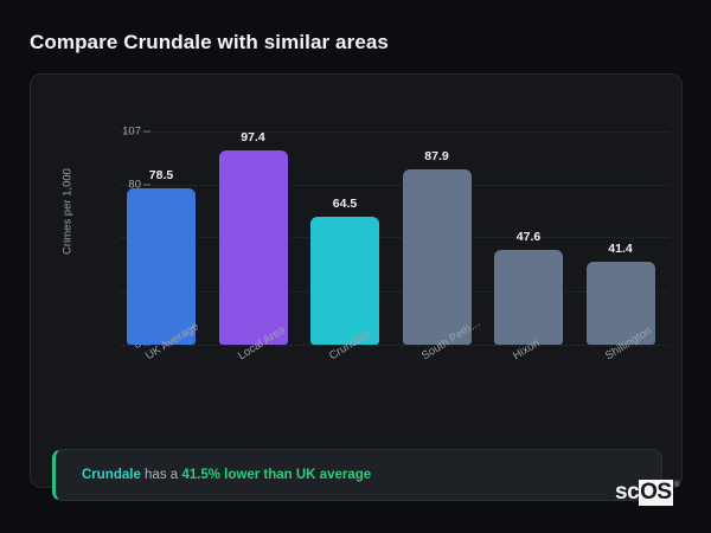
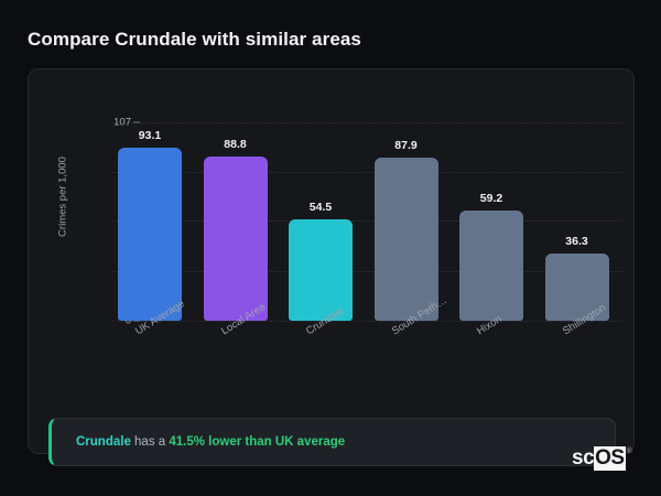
UK Average: 78.5 -> 93.1
Local Area: 97.4 -> 88.8
Crundale: 64.5 -> 54.5
Hixon: 47.6 -> 59.2
Shillington: 41.4 -> 36.3
